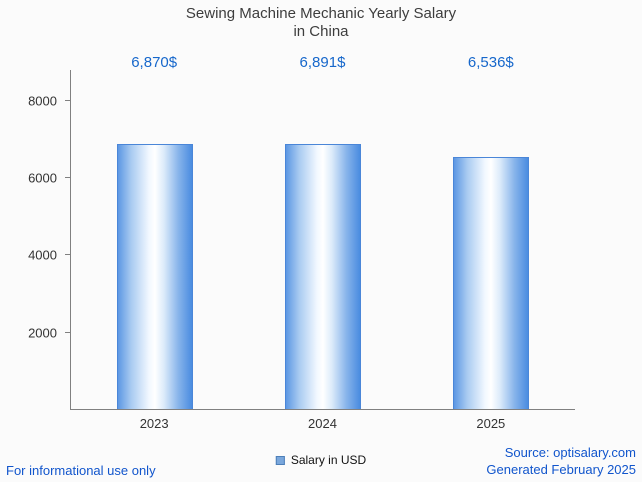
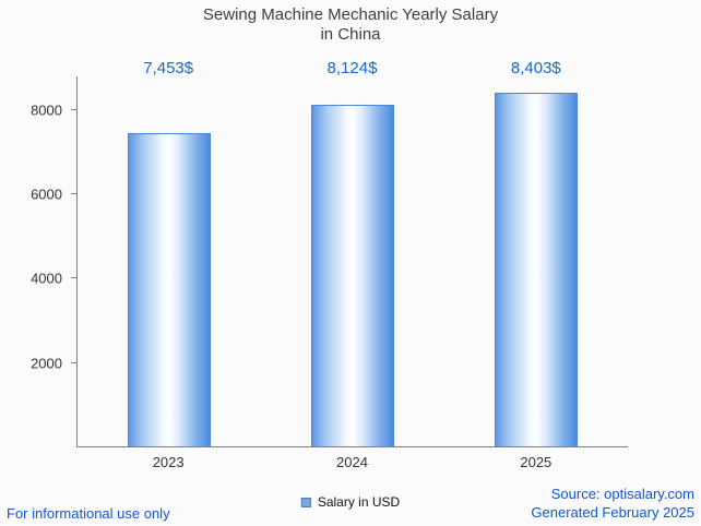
2023: 6,870 -> 7,453
2024: 6,891 -> 8,124
2025: 6,536 -> 8,403
